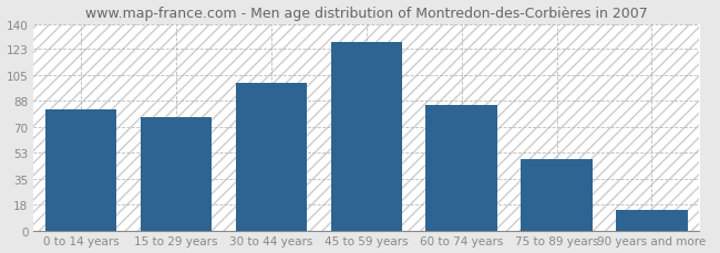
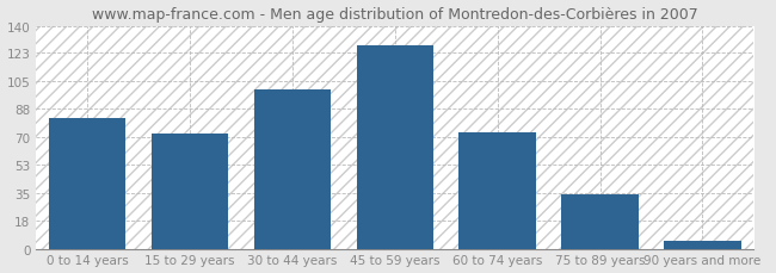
15 to 29 years: 77 -> 72
60 to 74 years: 85 -> 73
75 to 89 years: 48 -> 34
90 years and more: 14 -> 5
